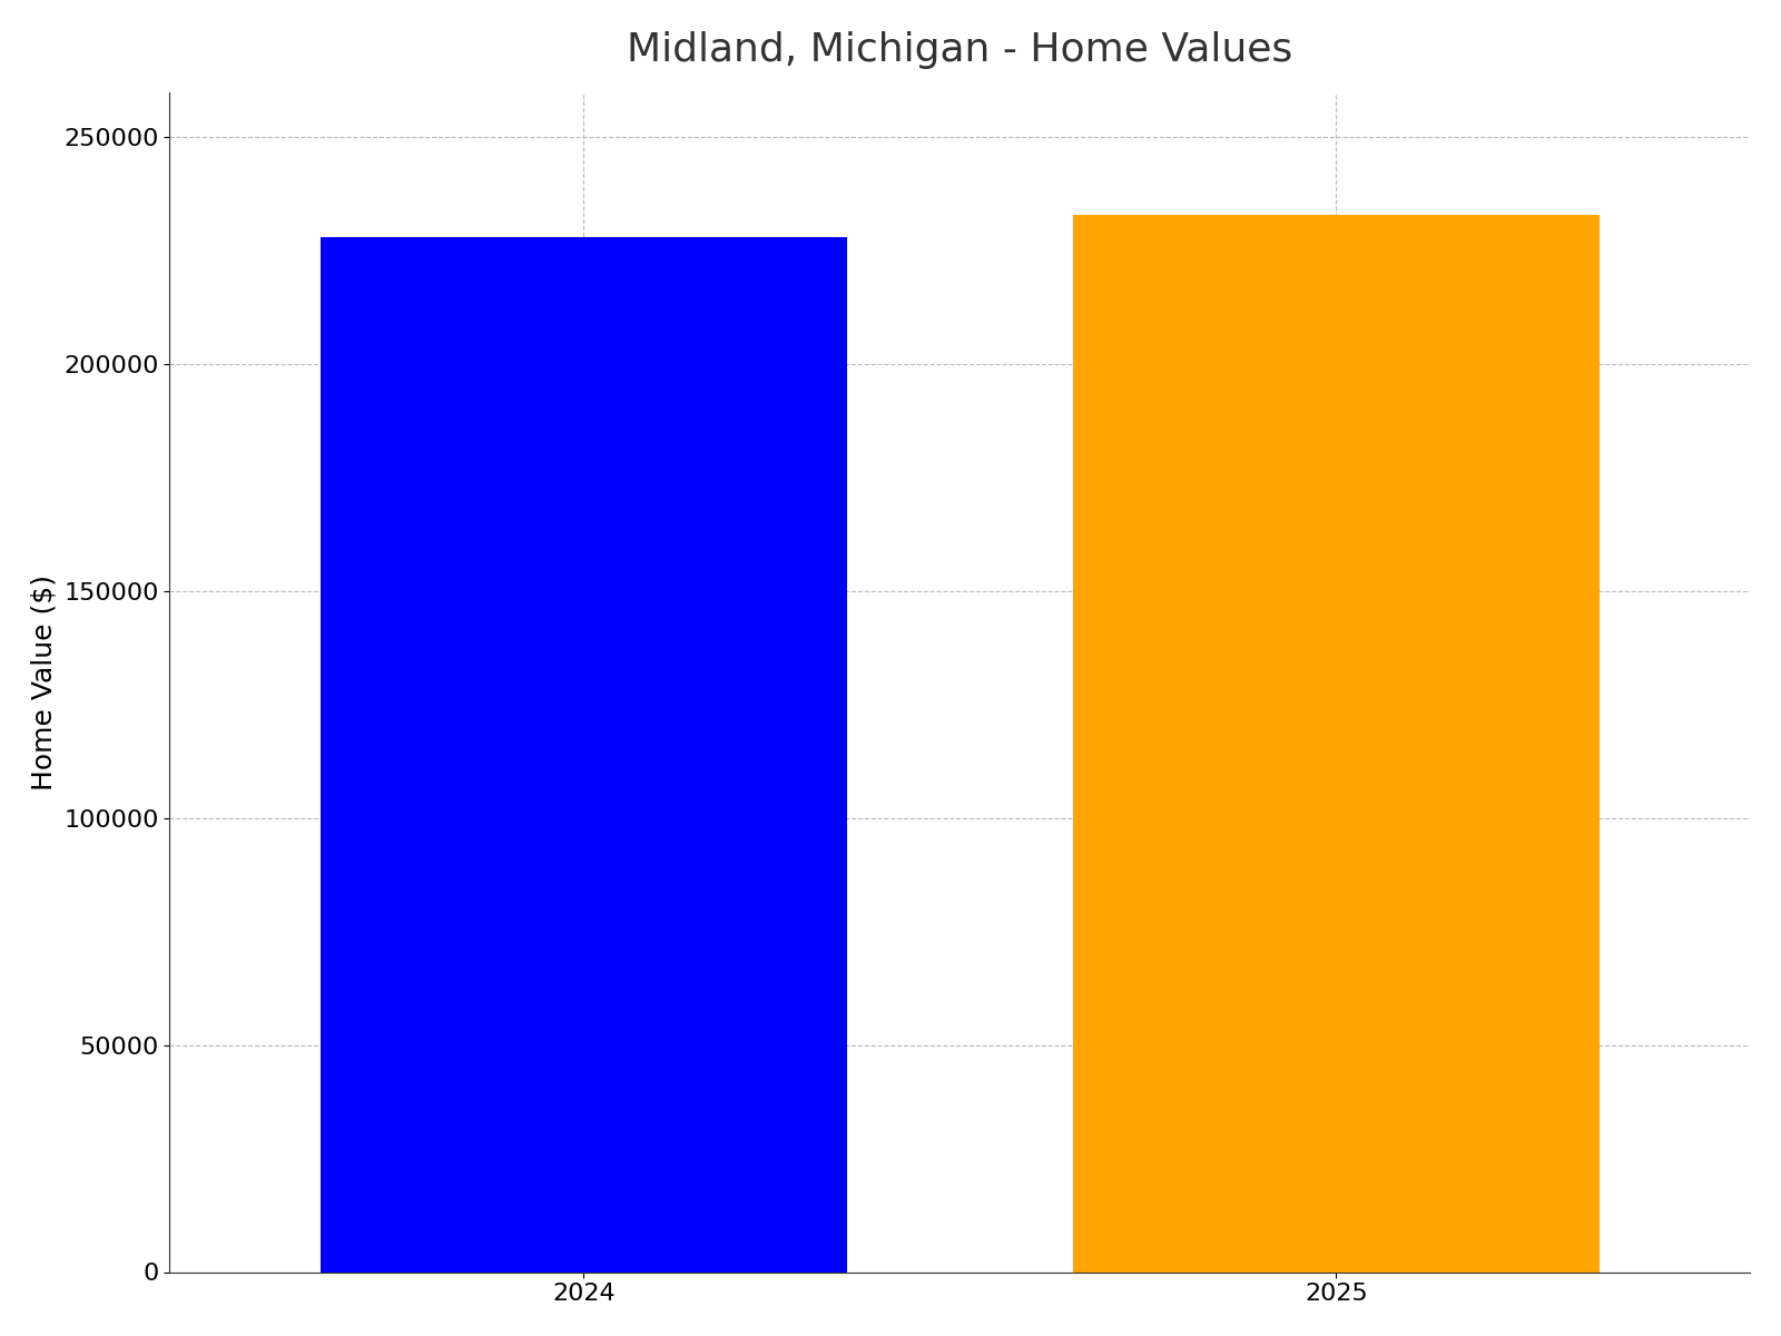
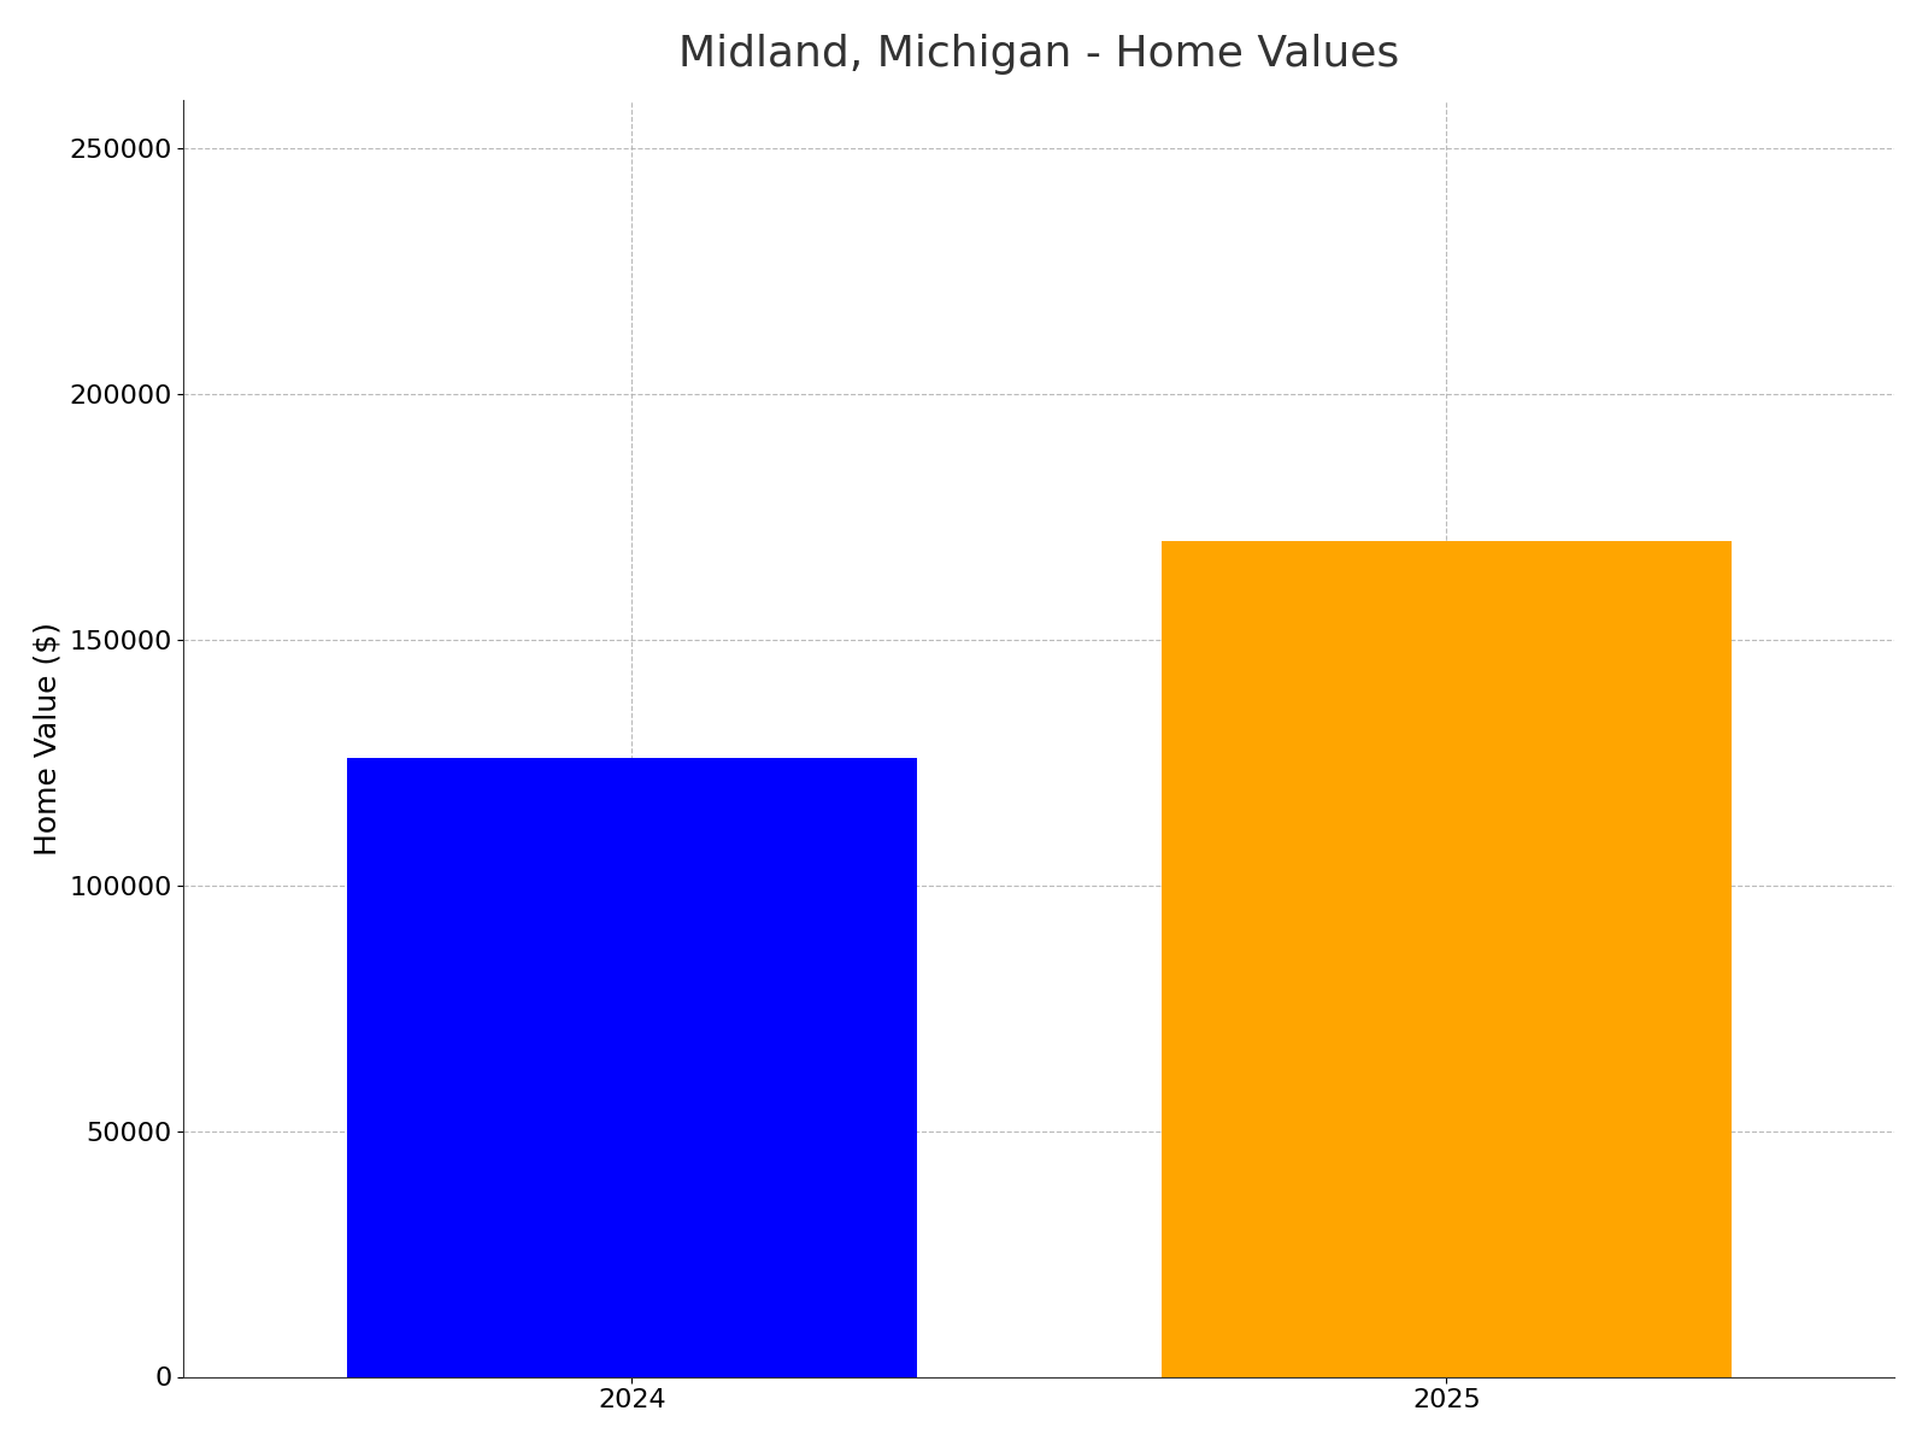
2024: 228000 -> 126000
2025: 233000 -> 170000
